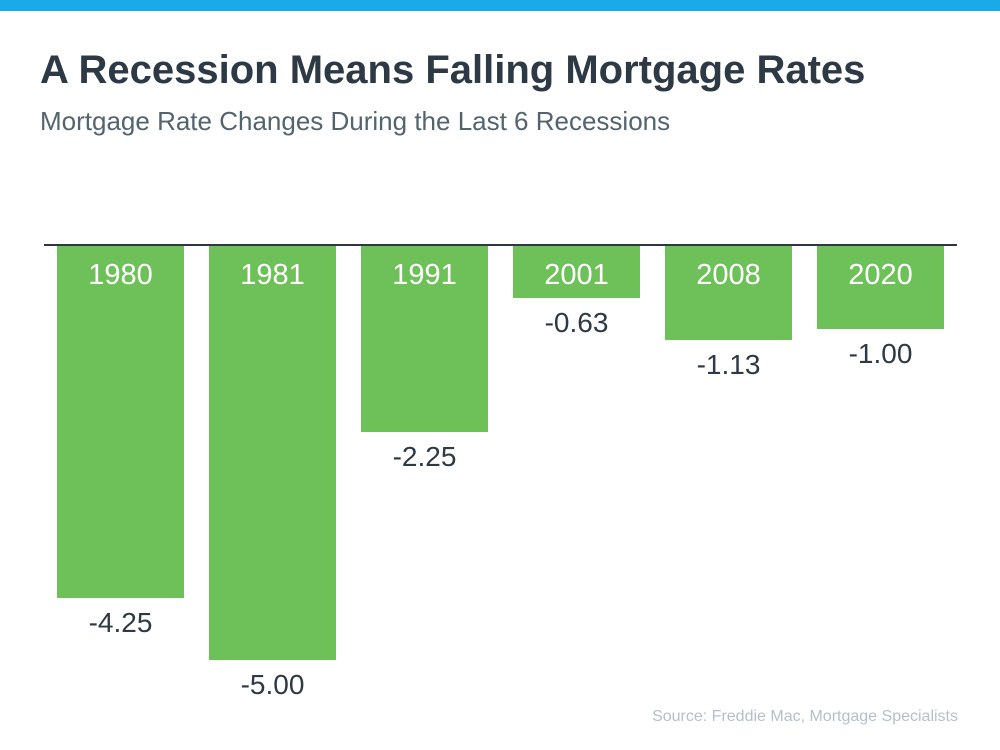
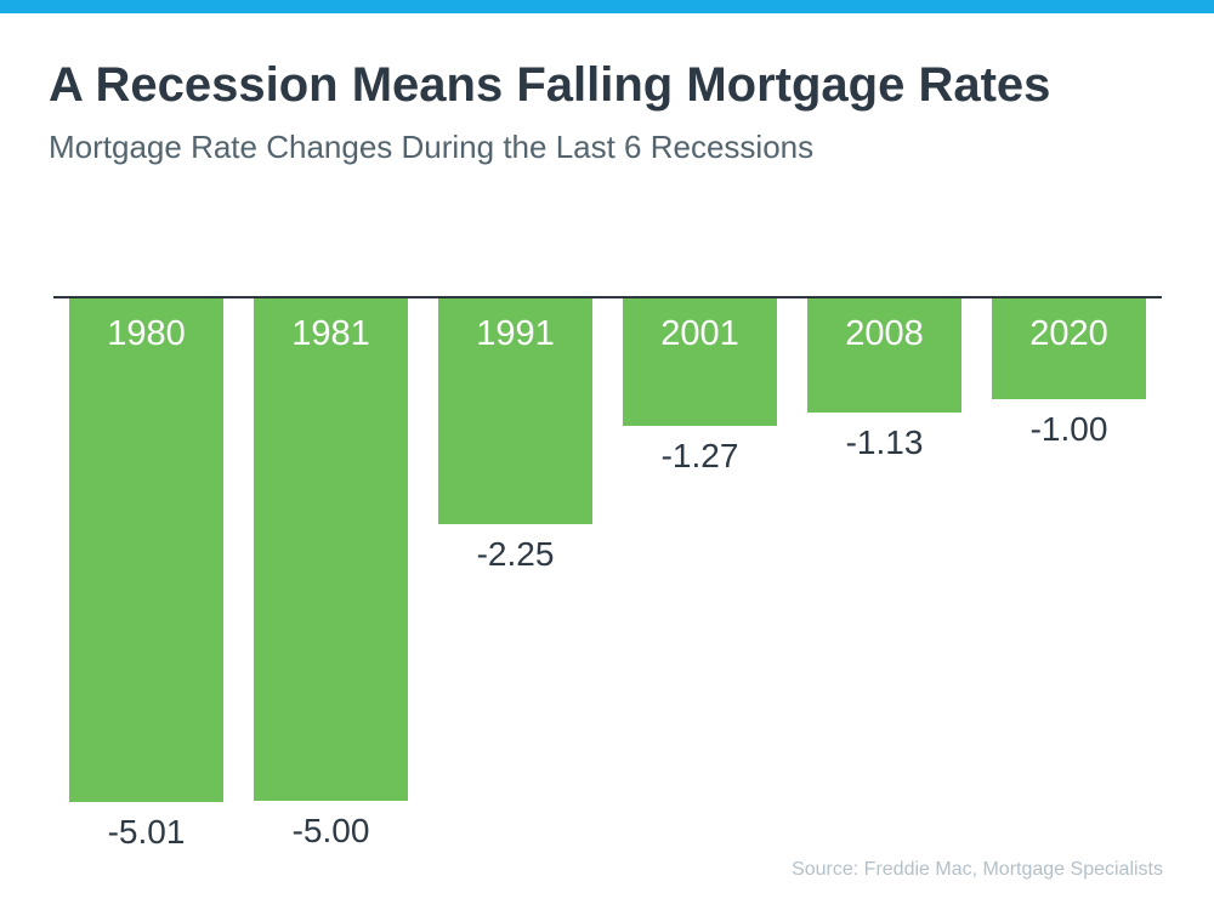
1980: -4.25 -> -5.01
2001: -0.63 -> -1.27
